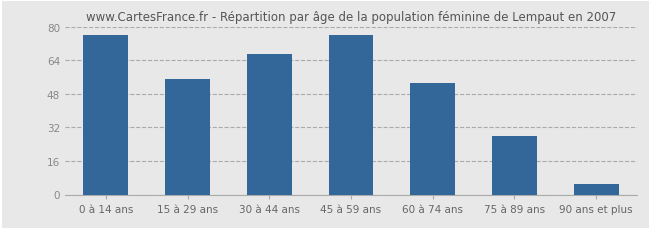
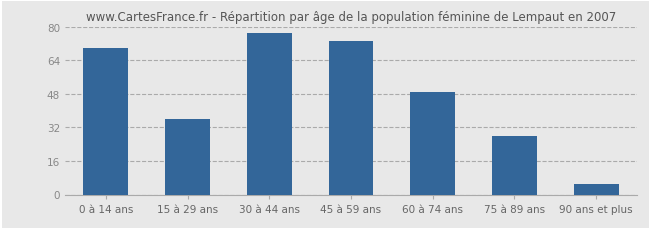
0 à 14 ans: 76 -> 70
15 à 29 ans: 55 -> 36
30 à 44 ans: 67 -> 77
45 à 59 ans: 76 -> 73
60 à 74 ans: 53 -> 49
